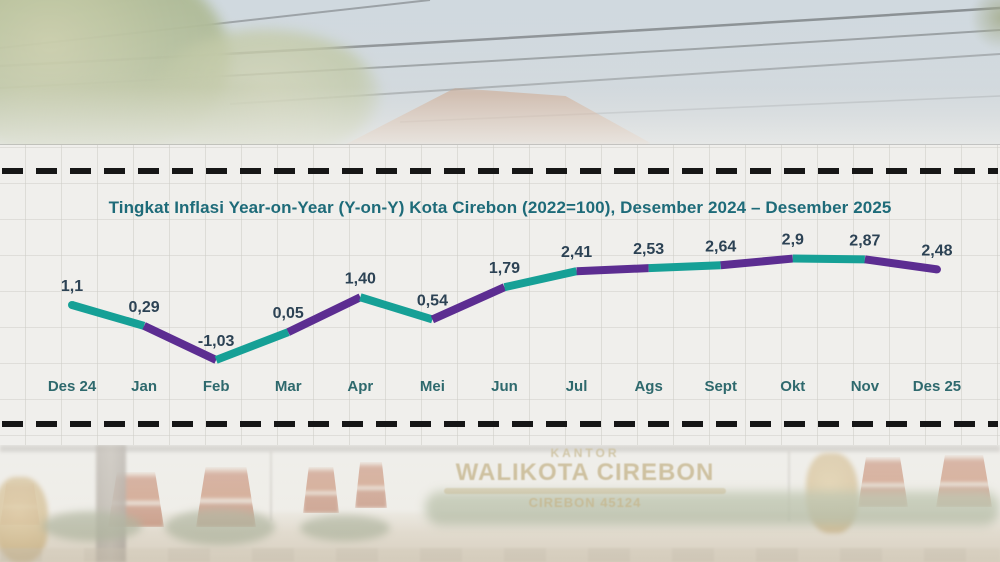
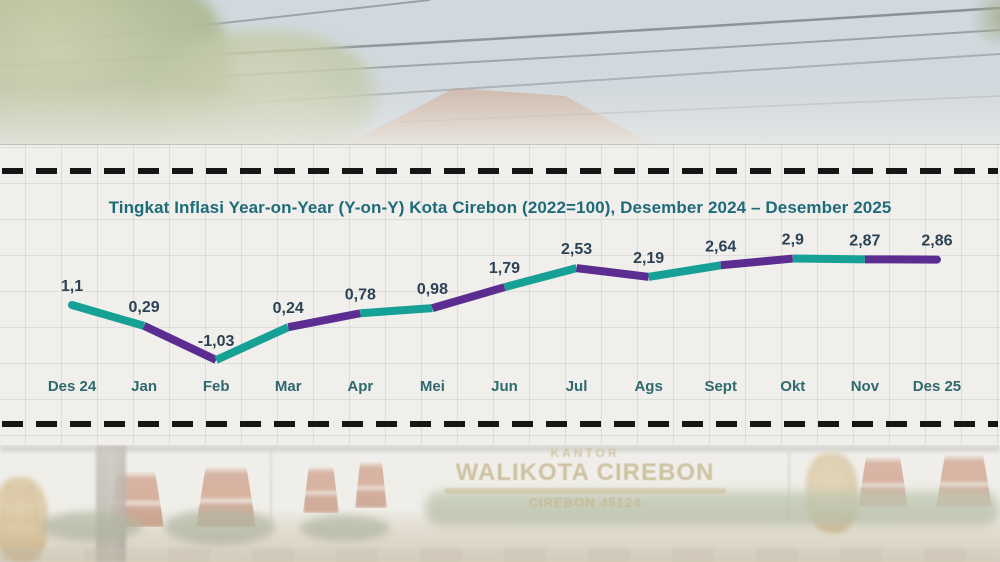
Mar: 0,05 -> 0,24
Apr: 1,40 -> 0,78
Mei: 0,54 -> 0,98
Jul: 2,41 -> 2,53
Ags: 2,53 -> 2,19
Des 25: 2,48 -> 2,86
